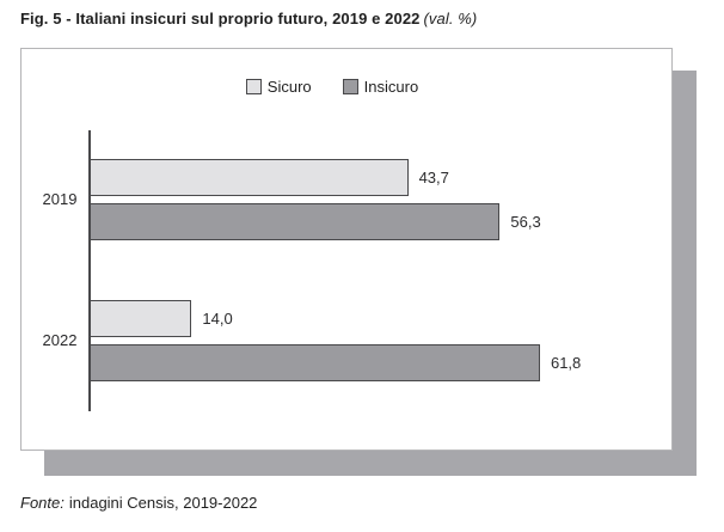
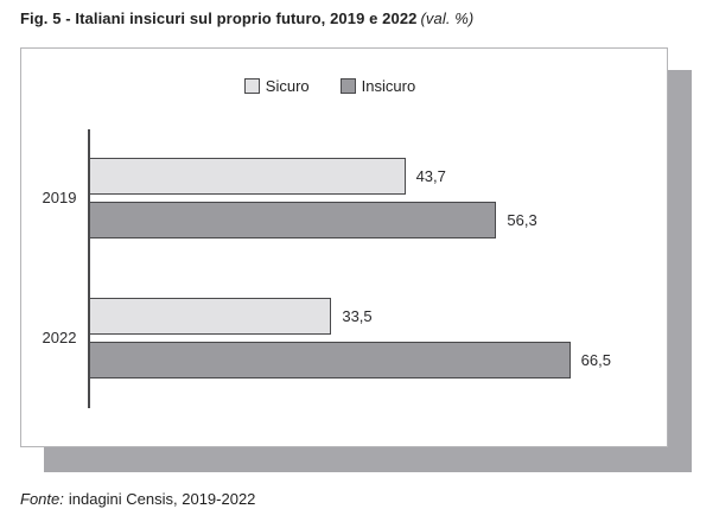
Sicuro/2022: 14,0 -> 33,5
Insicuro/2022: 61,8 -> 66,5
